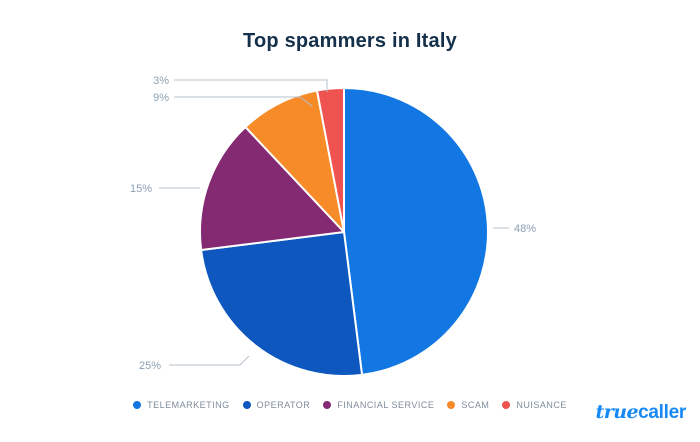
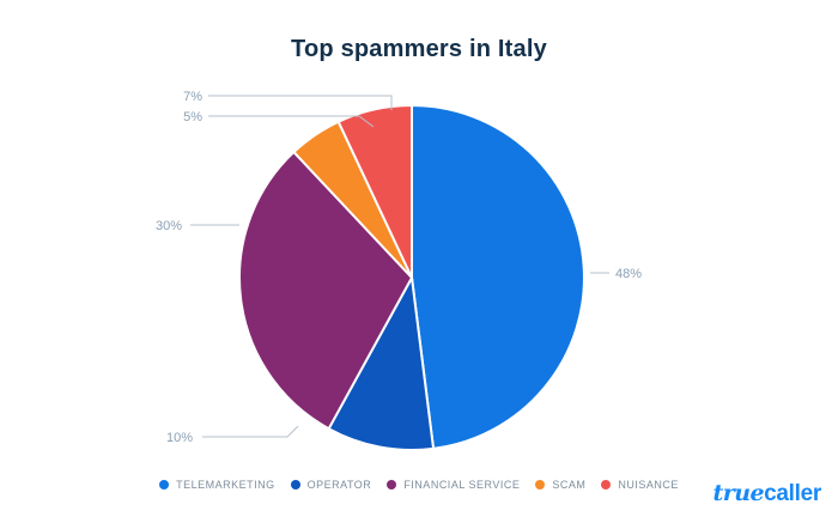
OPERATOR: 25% -> 10%
FINANCIAL SERVICE: 15% -> 30%
SCAM: 9% -> 5%
NUISANCE: 3% -> 7%
